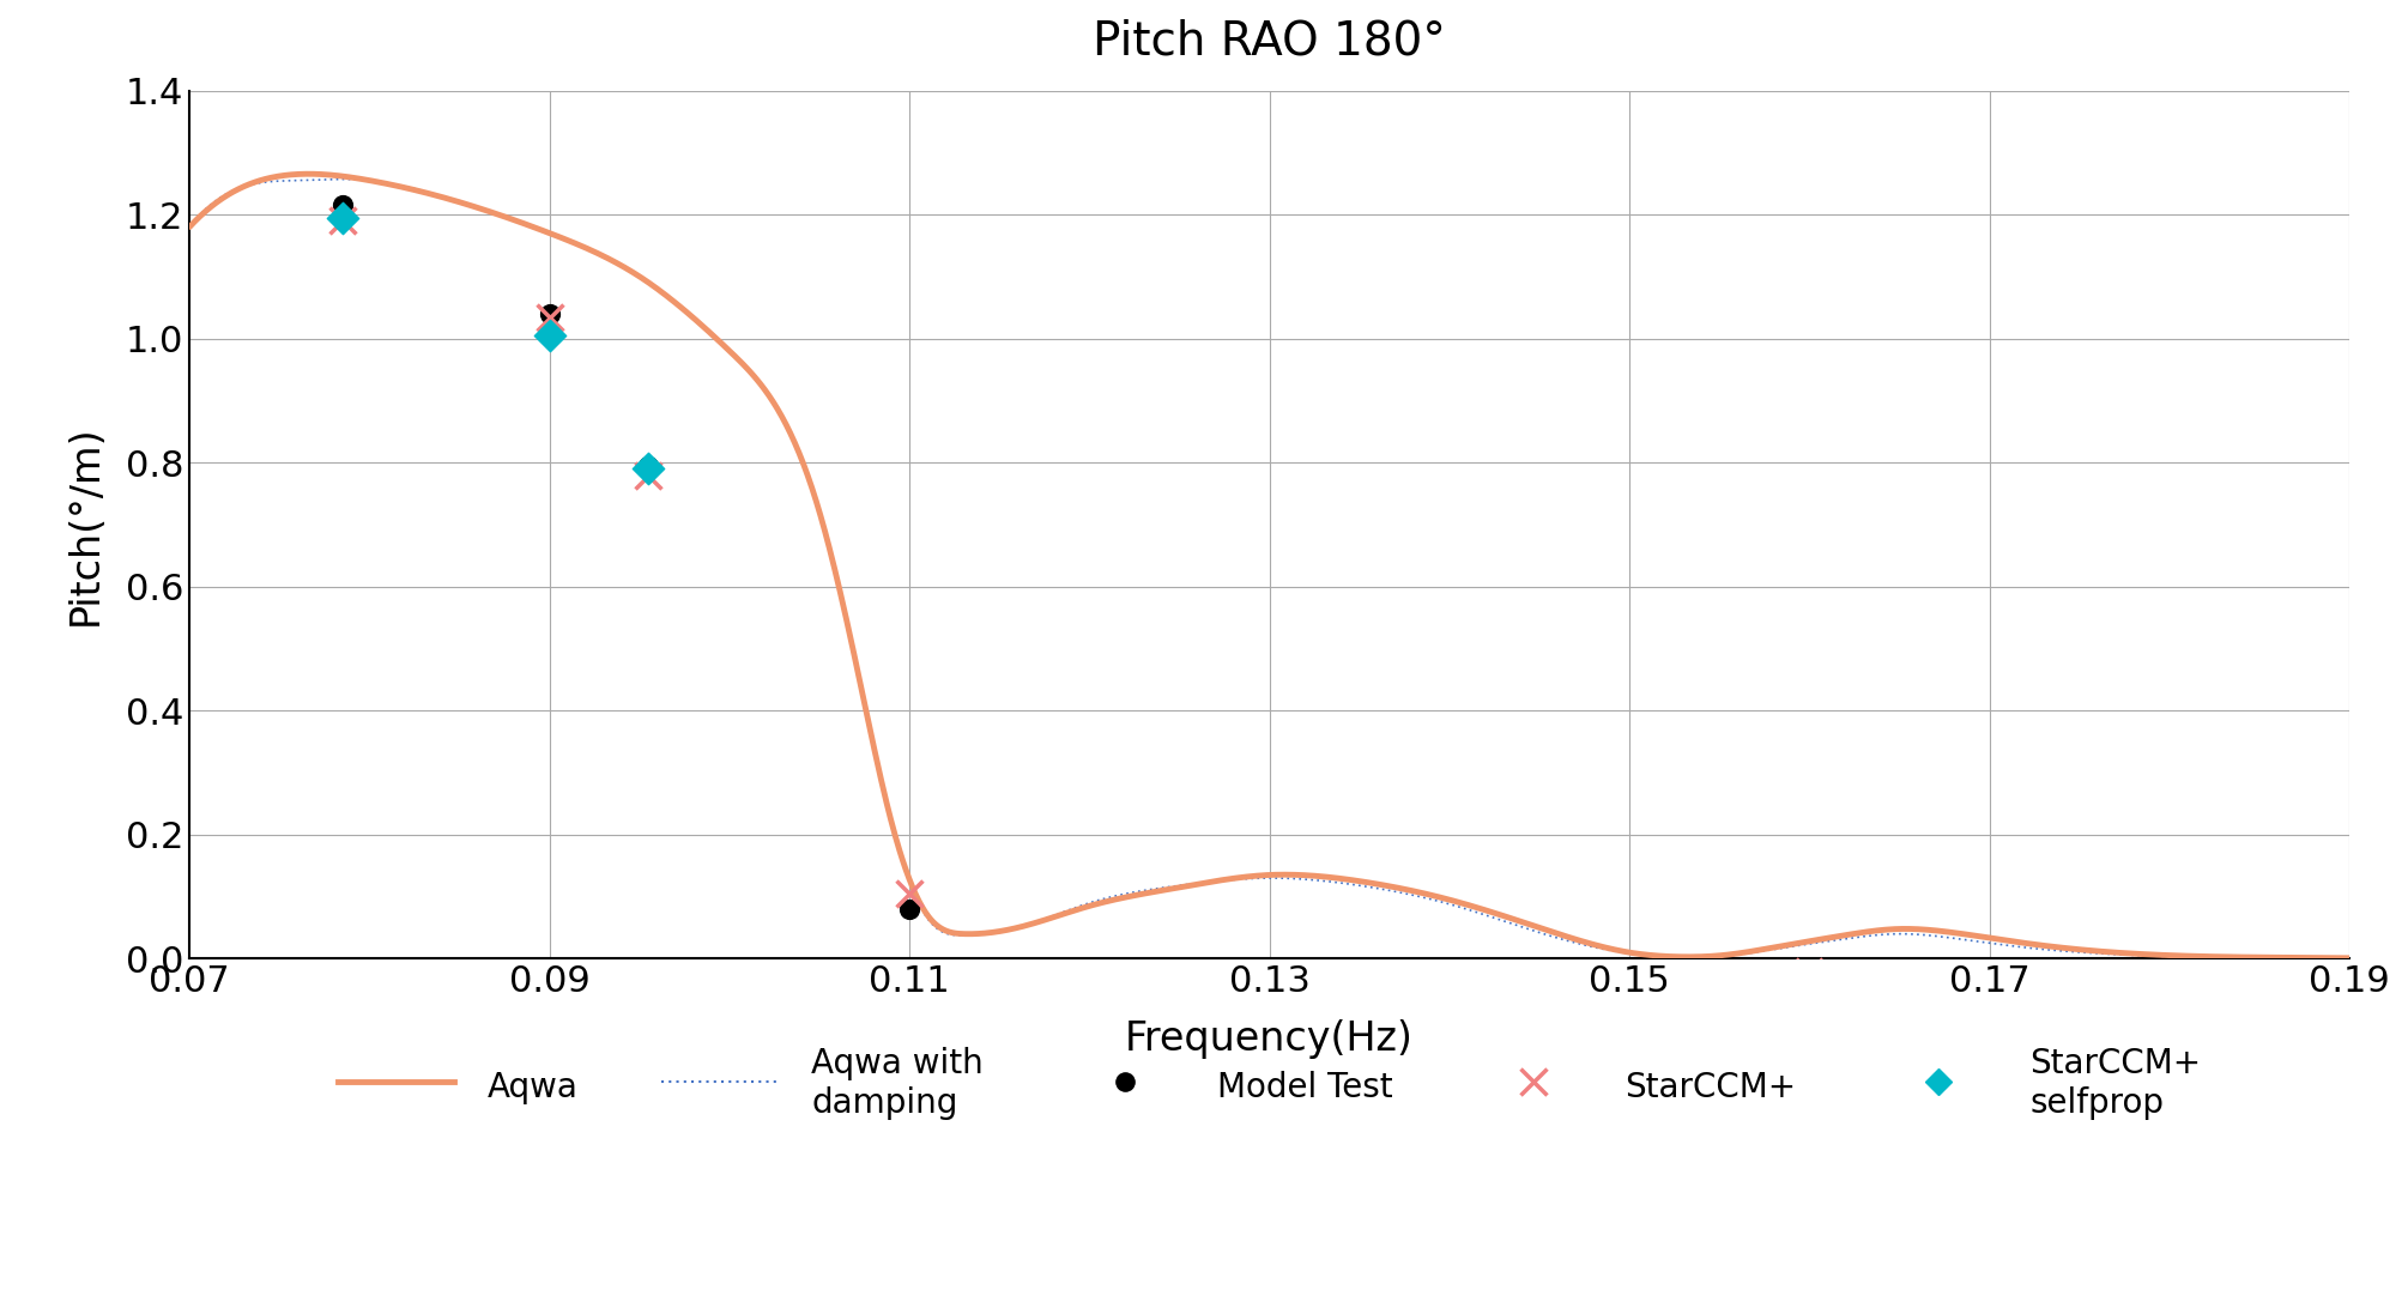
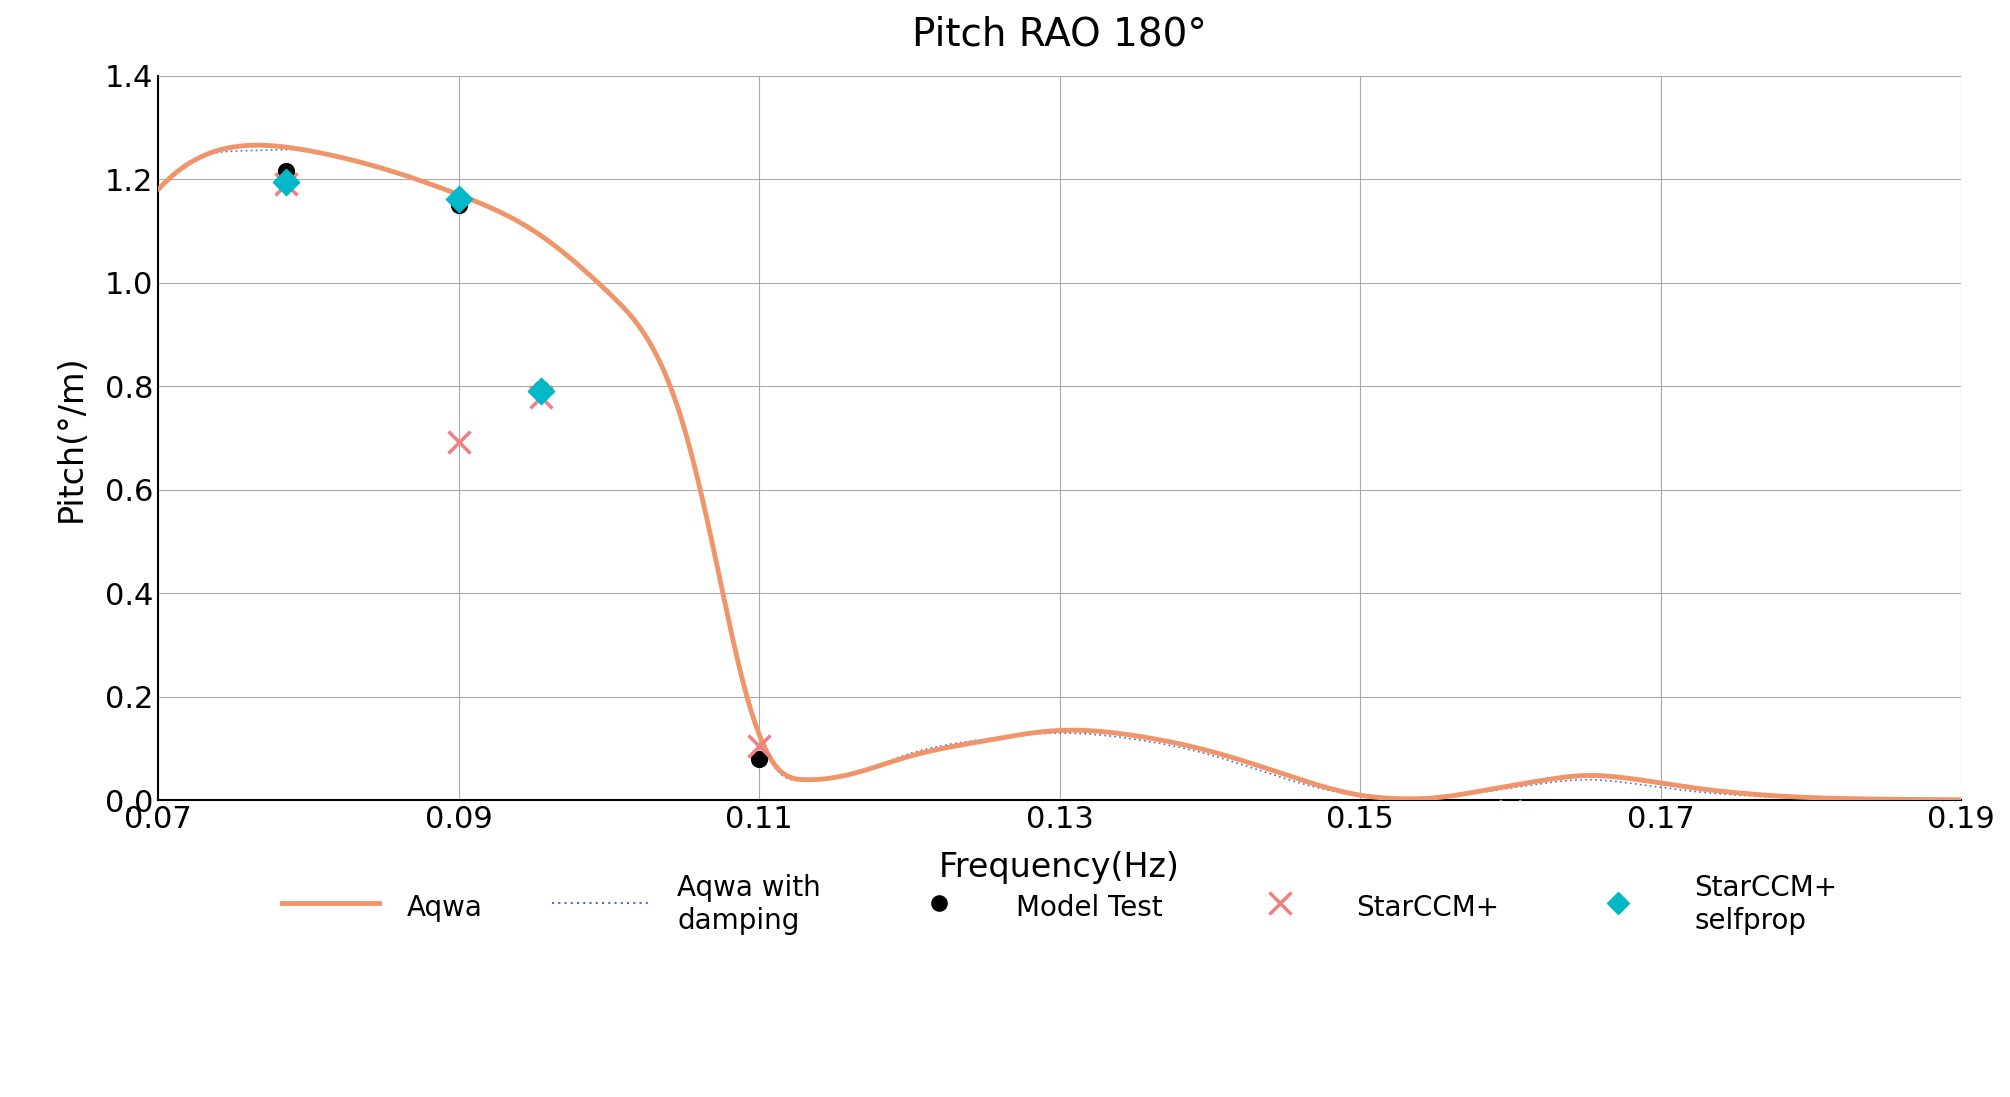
Model Test/0.09: 1.040 -> 1.150
StarCCM+/0.09: 1.035 -> 0.692
StarCCM+ selfprop/0.09: 1.005 -> 1.162
